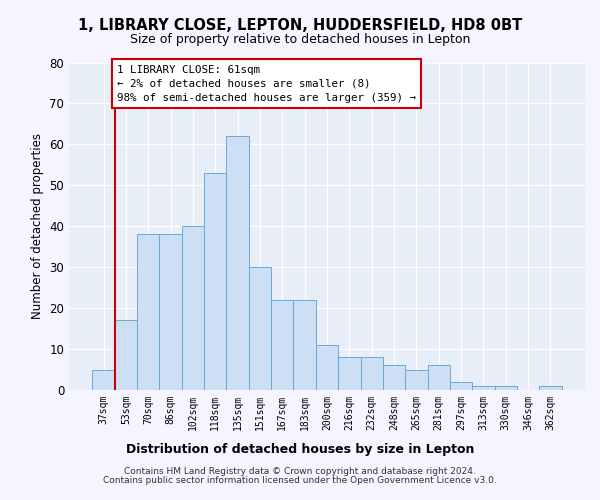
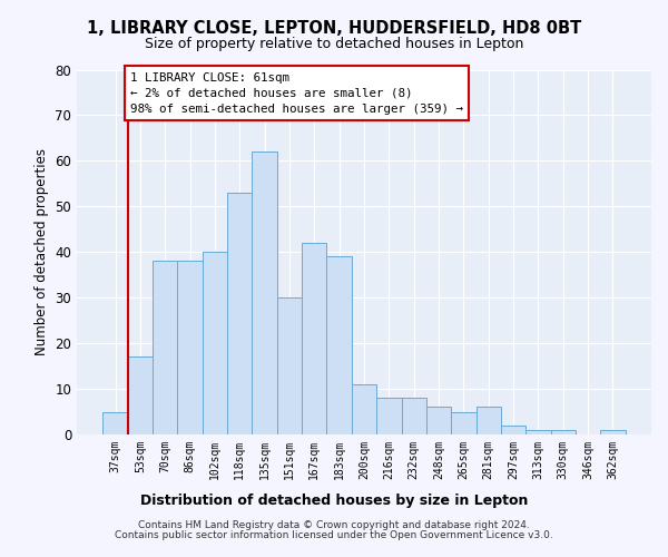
167sqm: 22 -> 42
183sqm: 22 -> 39
